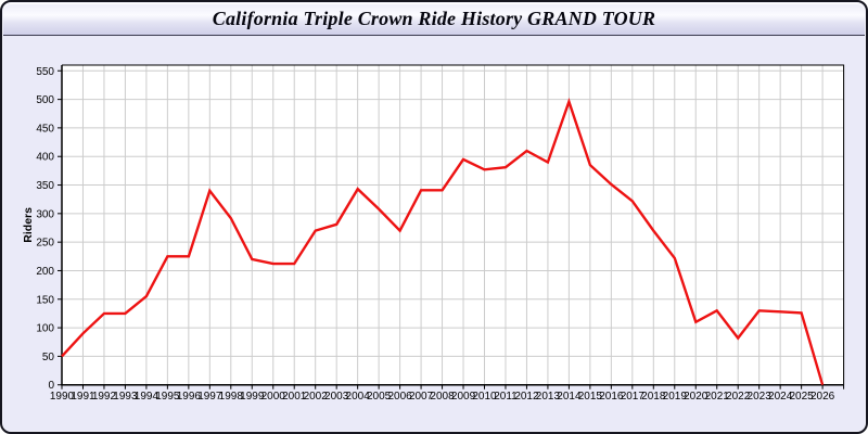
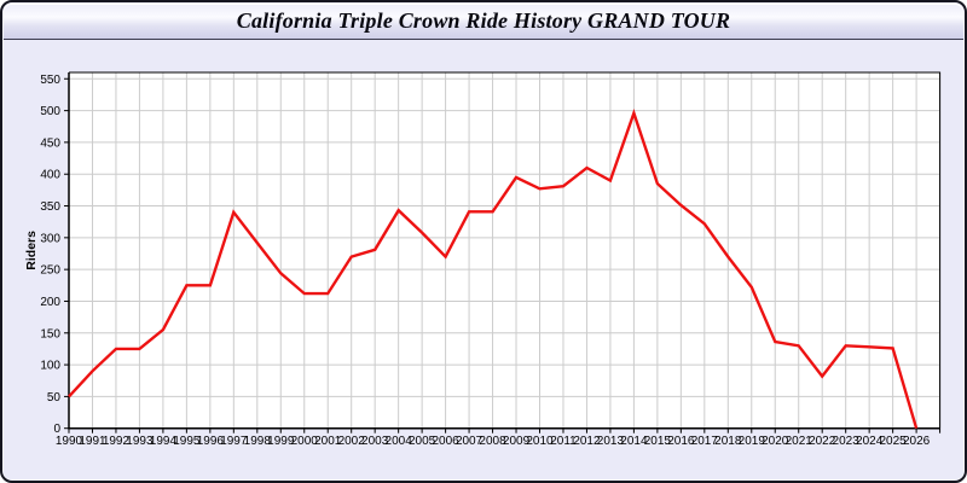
1999: 220 -> 240
2020: 110 -> 140
